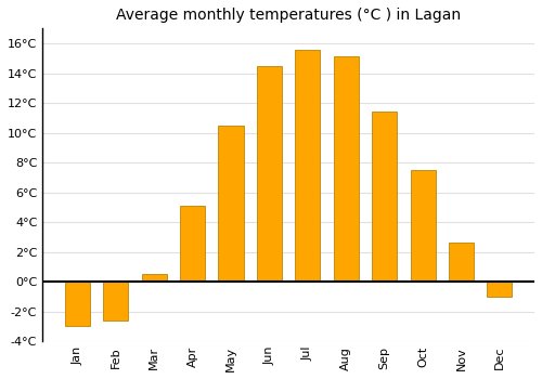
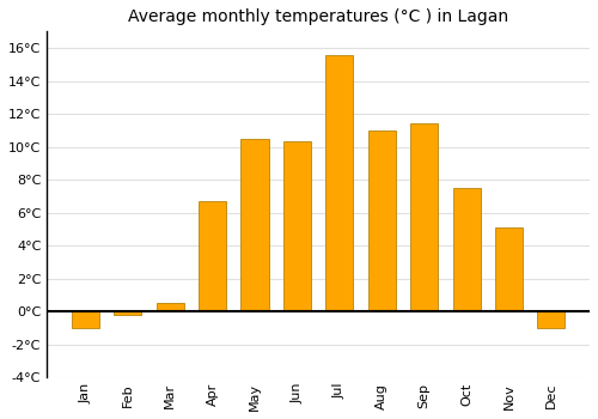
Jan: -3.0°C -> -1.0°C
Feb: -2.6°C -> -0.2°C
Apr: 5.1°C -> 6.7°C
Jun: 14.5°C -> 10.3°C
Aug: 15.1°C -> 11.0°C
Nov: 2.6°C -> 5.1°C
